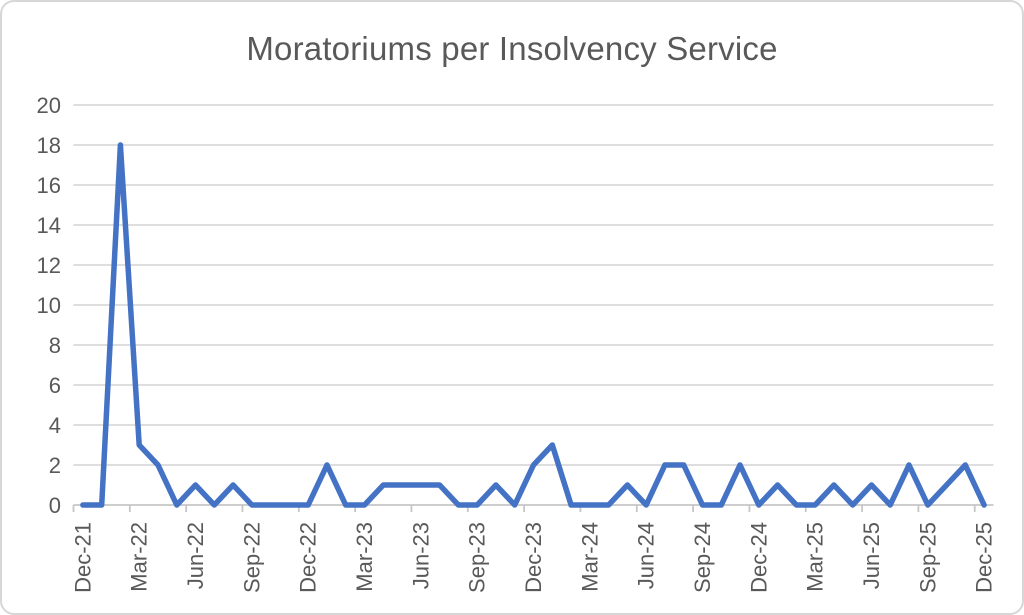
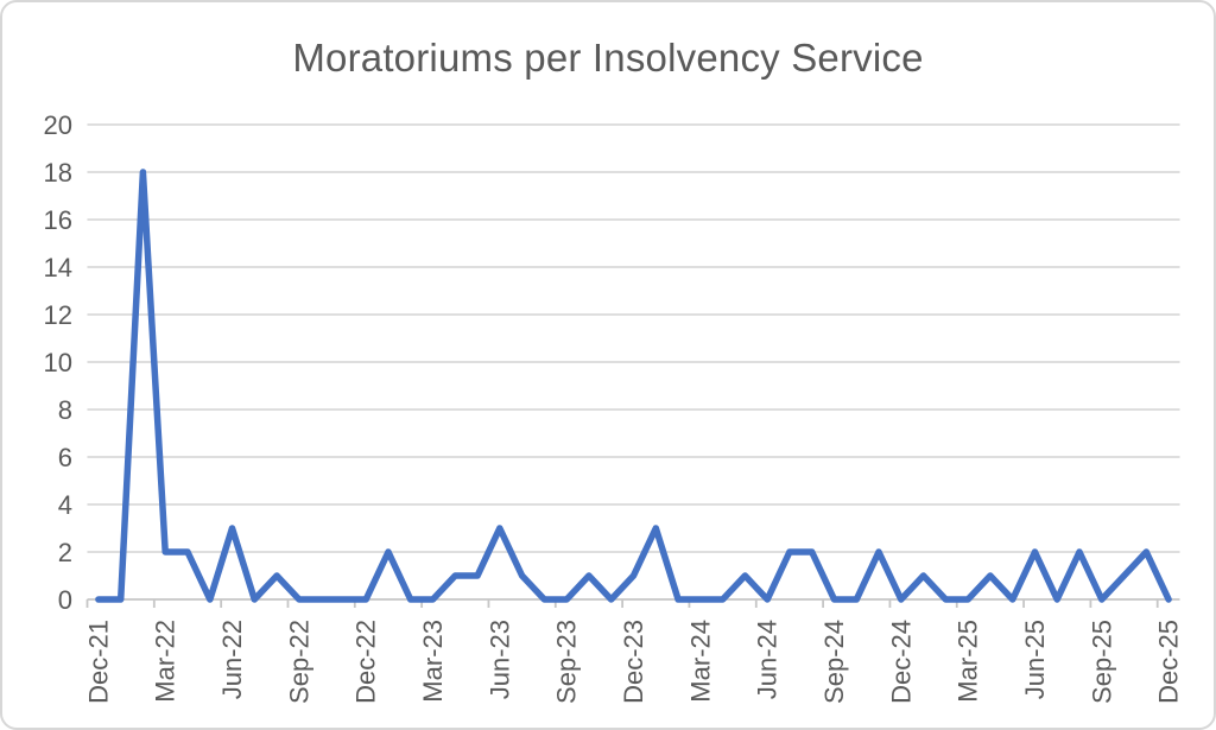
Mar-22: 3 -> 2
Jun-22: 1 -> 3
Jun-23: 1 -> 3
Dec-23: 2 -> 1
Jun-25: 1 -> 2
